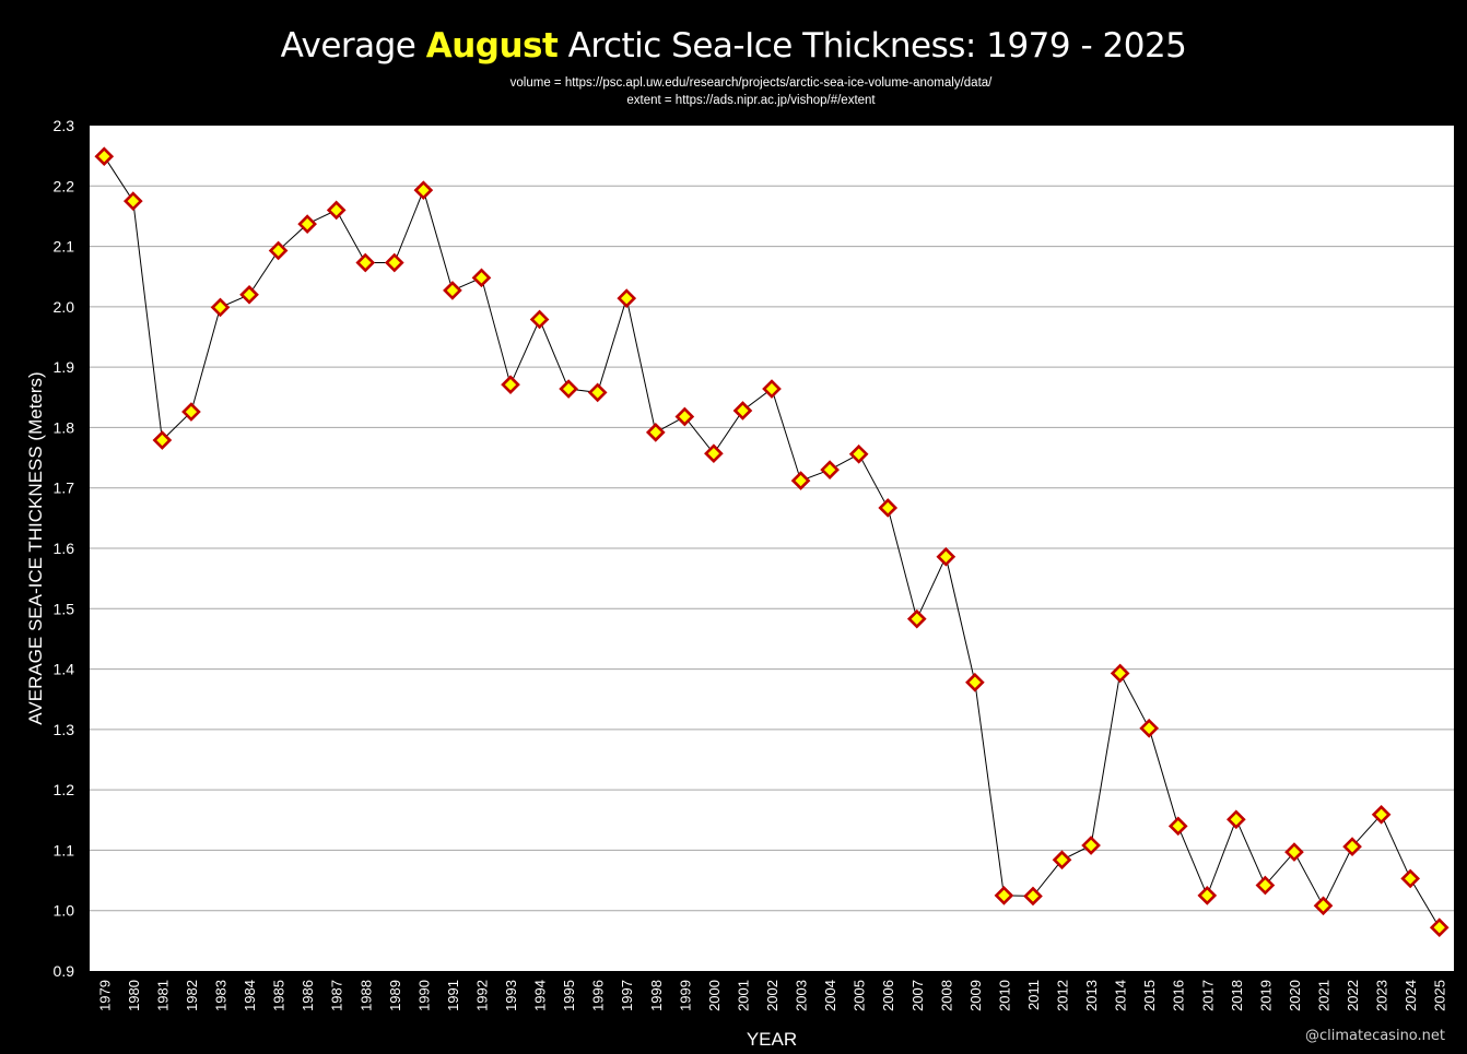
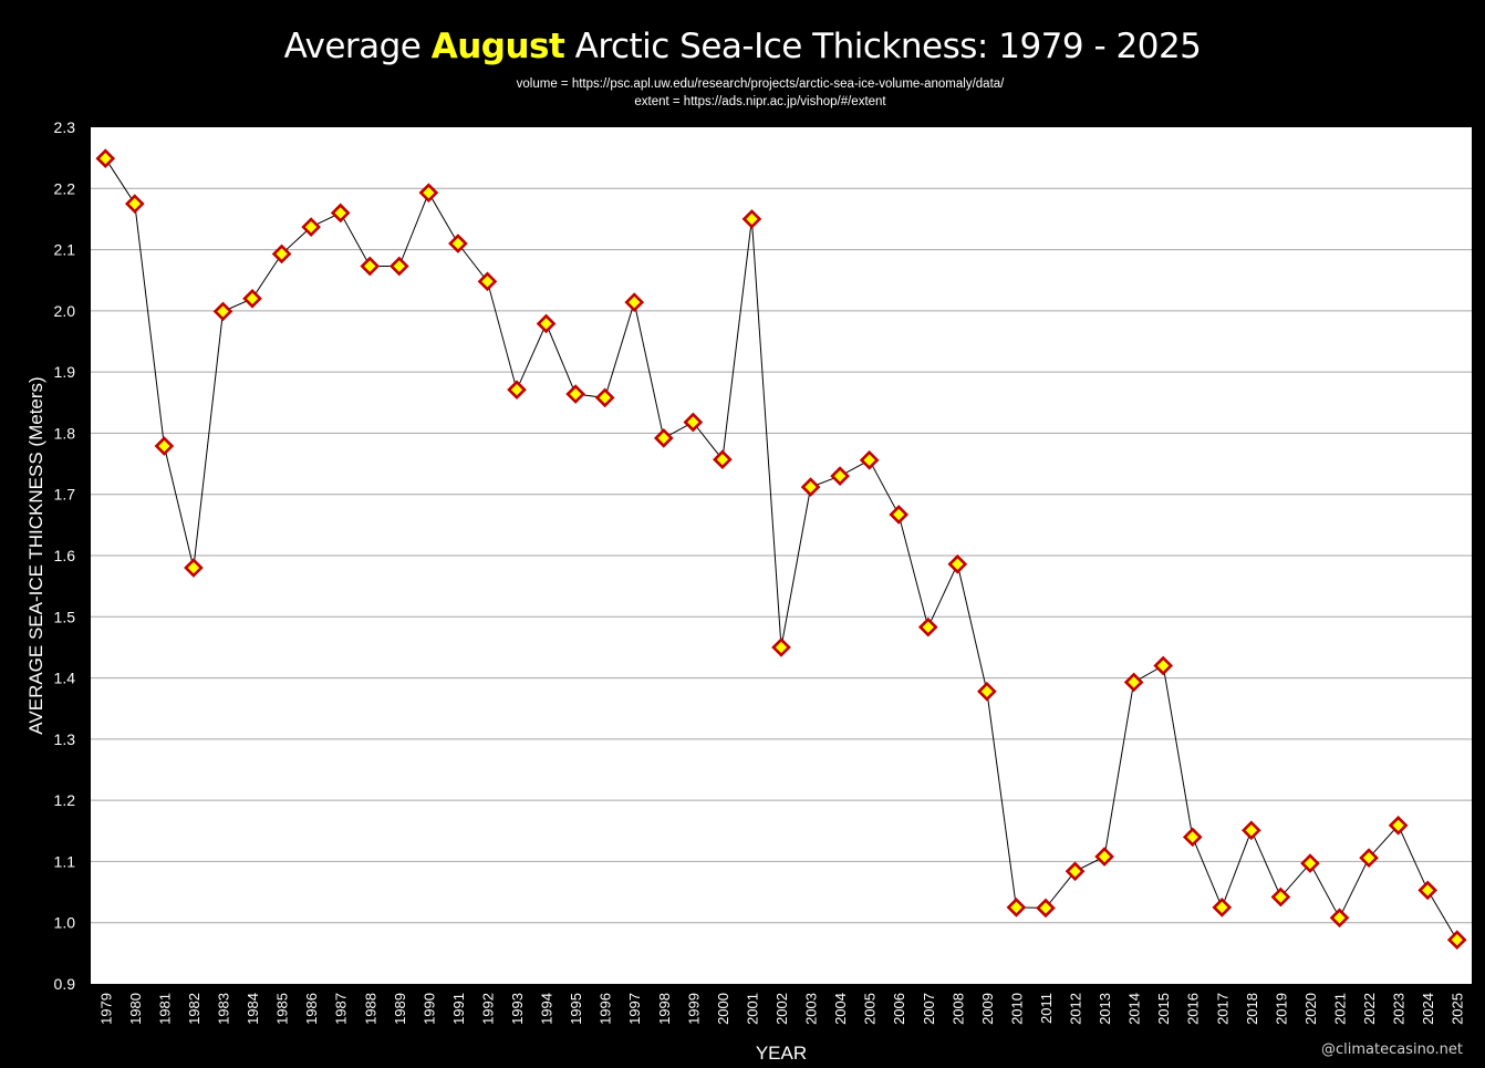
1982: 1.83 -> 1.58
1991: 2.03 -> 2.11
2001: 1.83 -> 2.15
2002: 1.86 -> 1.45
2015: 1.30 -> 1.42
